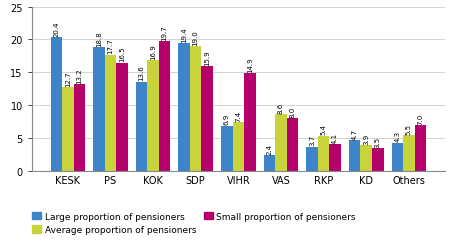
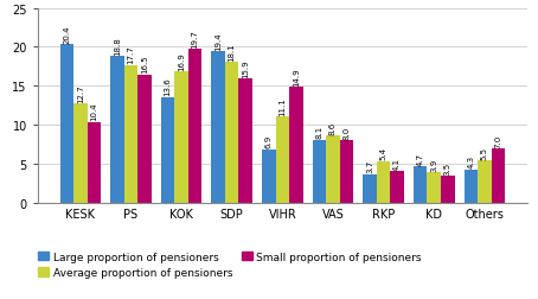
Small proportion of pensioners/KESK: 13.2 -> 10.4
Average proportion of pensioners/SDP: 19.0 -> 18.1
Average proportion of pensioners/VIHR: 7.4 -> 11.1
Large proportion of pensioners/VAS: 2.4 -> 8.1
